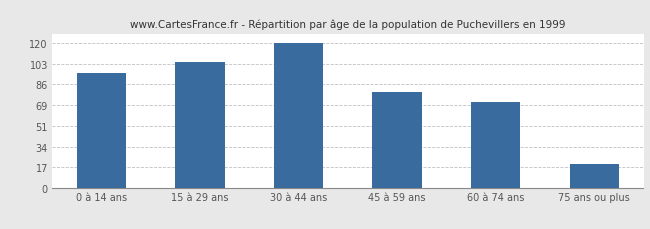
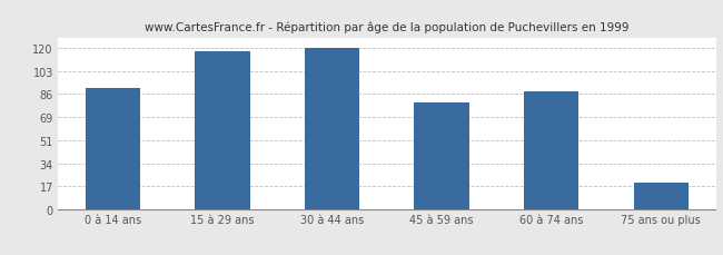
0 à 14 ans: 95 -> 90
15 à 29 ans: 104 -> 118
60 à 74 ans: 71 -> 88
